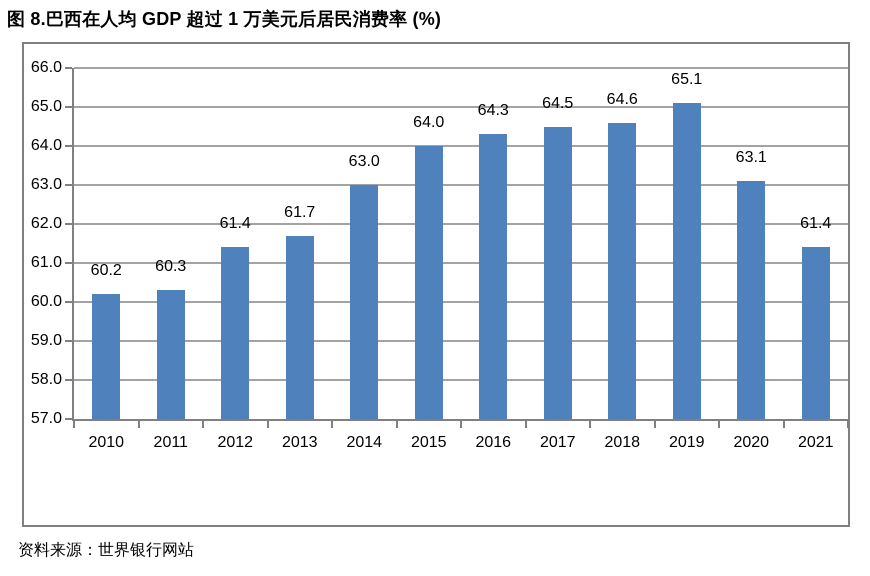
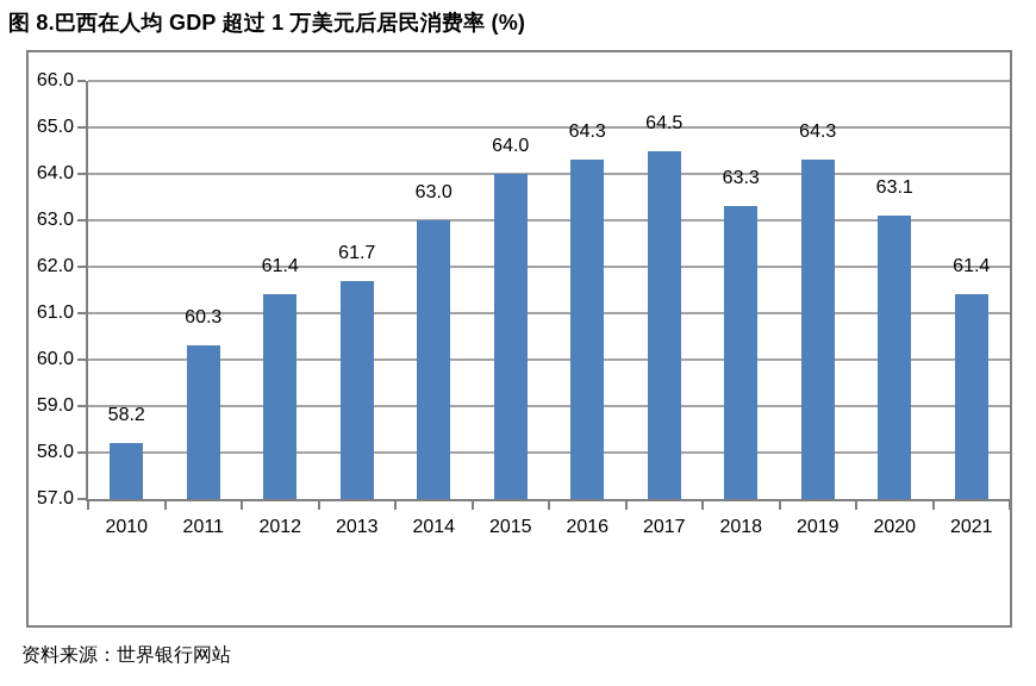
2010: 60.2 -> 58.2
2018: 64.6 -> 63.3
2019: 65.1 -> 64.3
